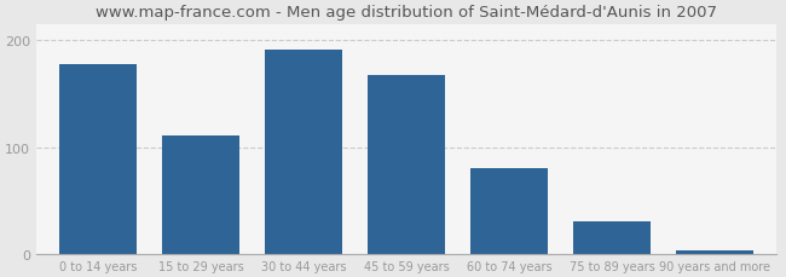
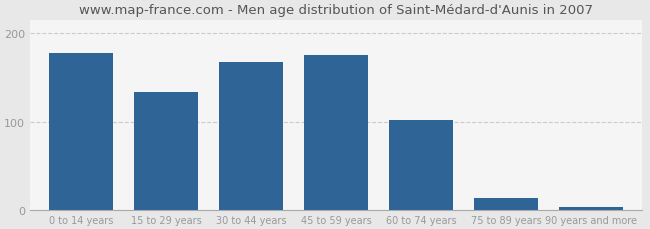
15 to 29 years: 111 -> 134
30 to 44 years: 191 -> 168
45 to 59 years: 168 -> 176
60 to 74 years: 80 -> 102
75 to 89 years: 30 -> 14
